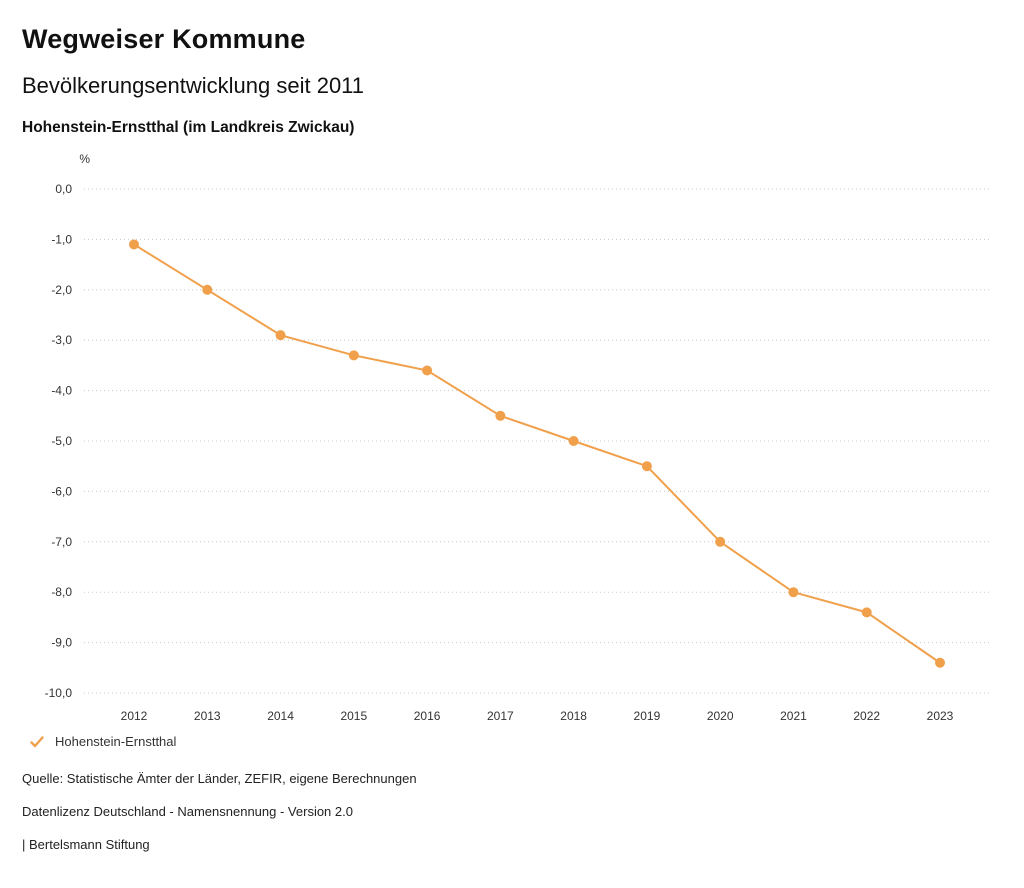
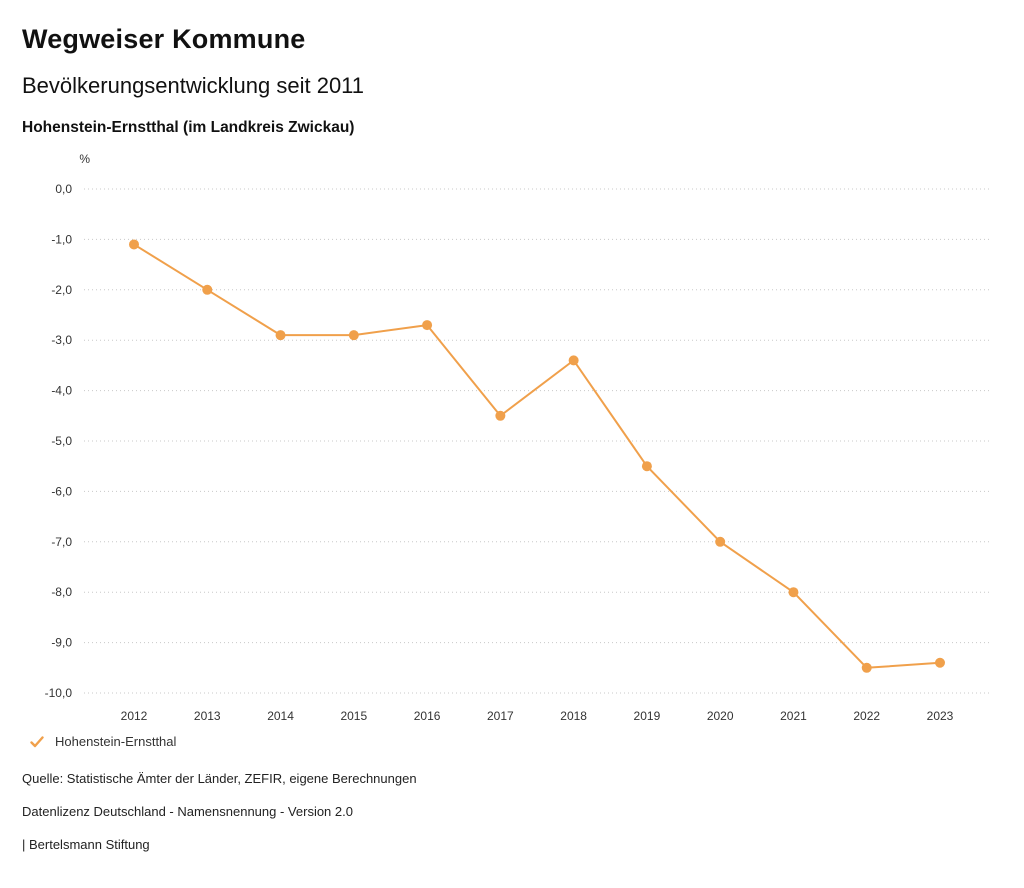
2015: -3,3 -> -2,9
2016: -3,6 -> -2,7
2018: -5,0 -> -3,4
2022: -8,4 -> -9,5
